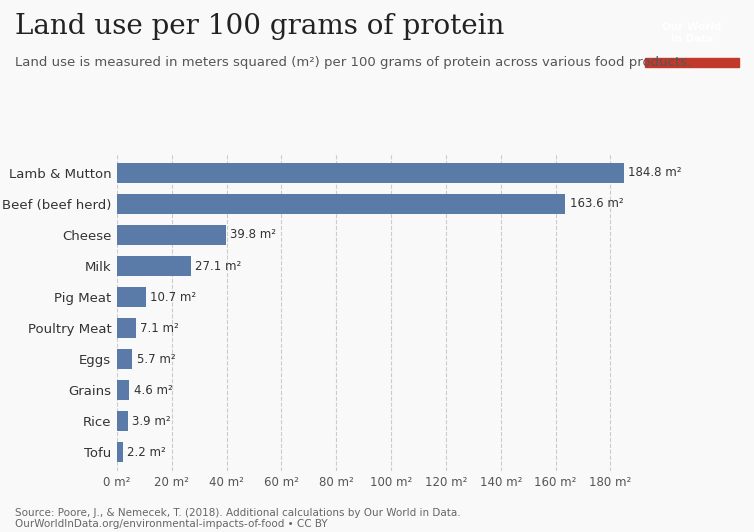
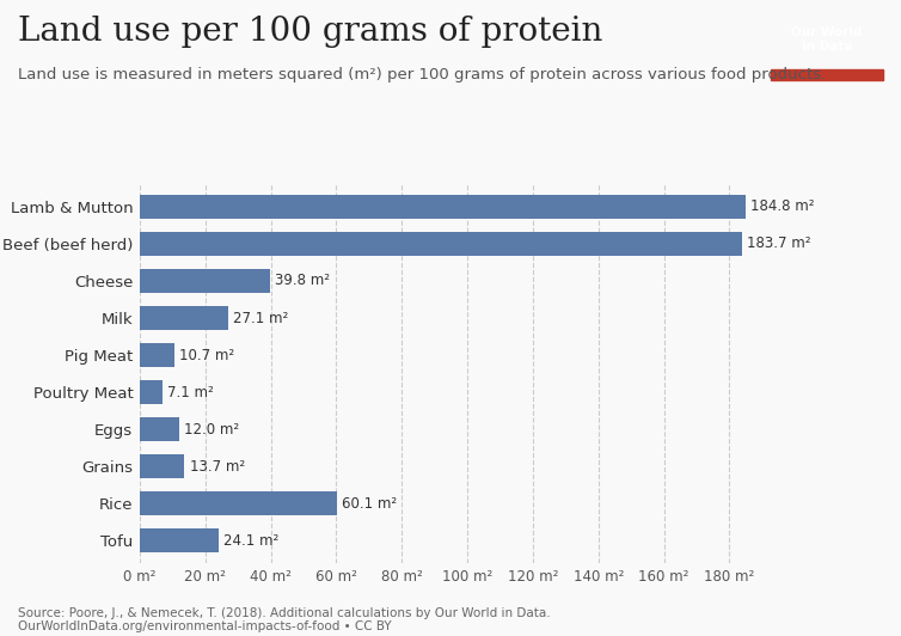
Beef (beef herd): 163.6 -> 183.7
Eggs: 5.7 -> 12.0
Grains: 4.6 -> 13.7
Rice: 3.9 -> 60.1
Tofu: 2.2 -> 24.1
